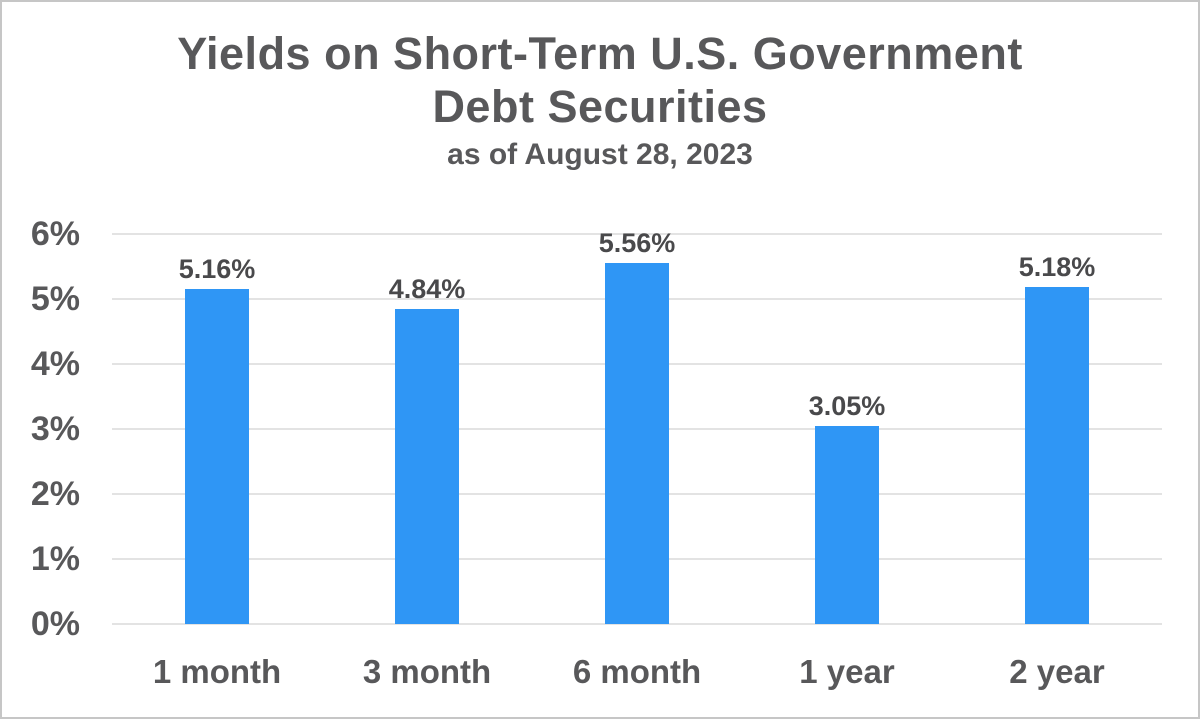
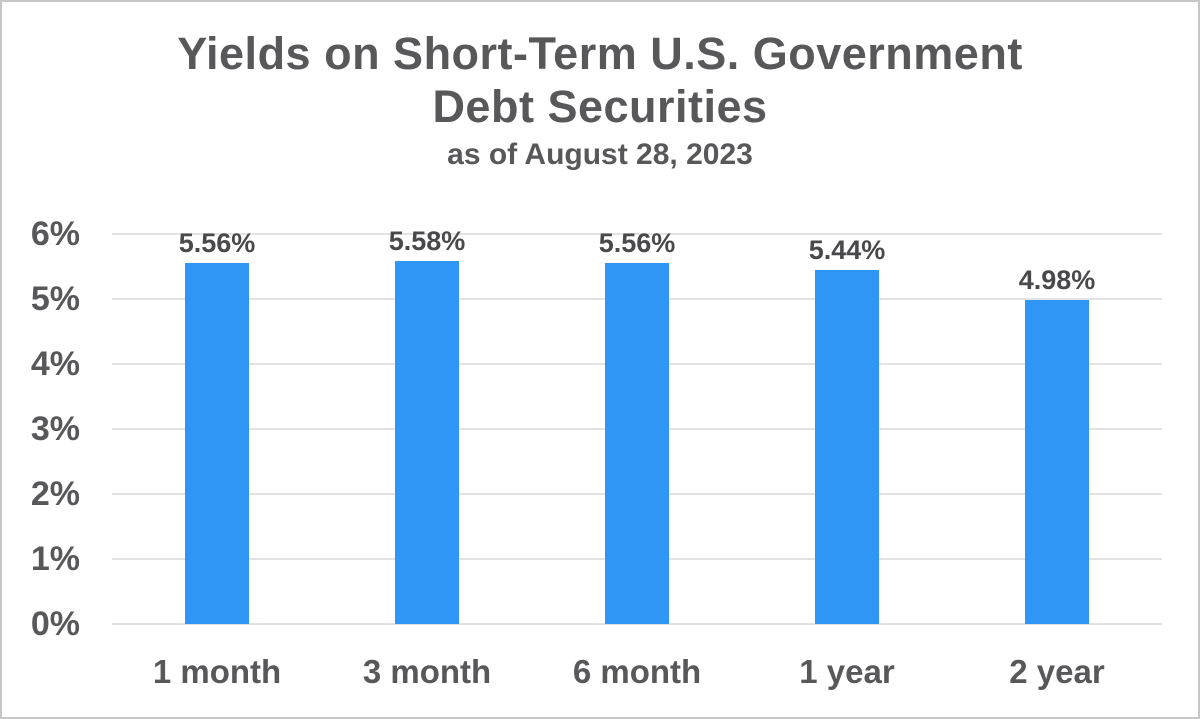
1 month: 5.16% -> 5.56%
3 month: 4.84% -> 5.58%
1 year: 3.05% -> 5.44%
2 year: 5.18% -> 4.98%
